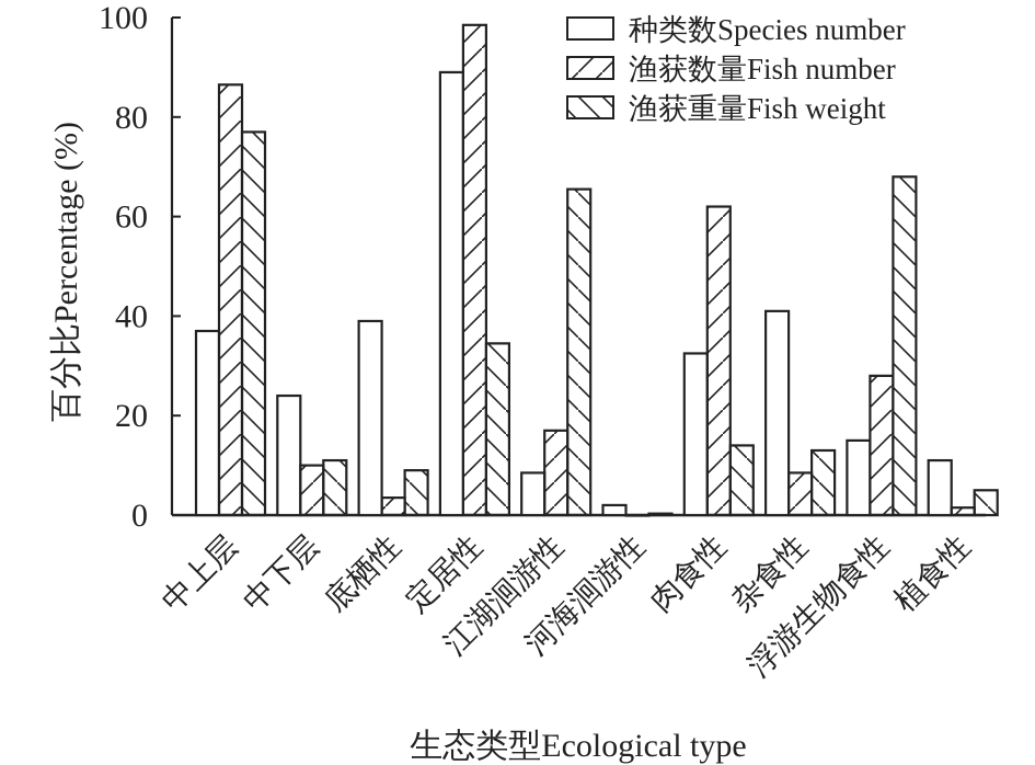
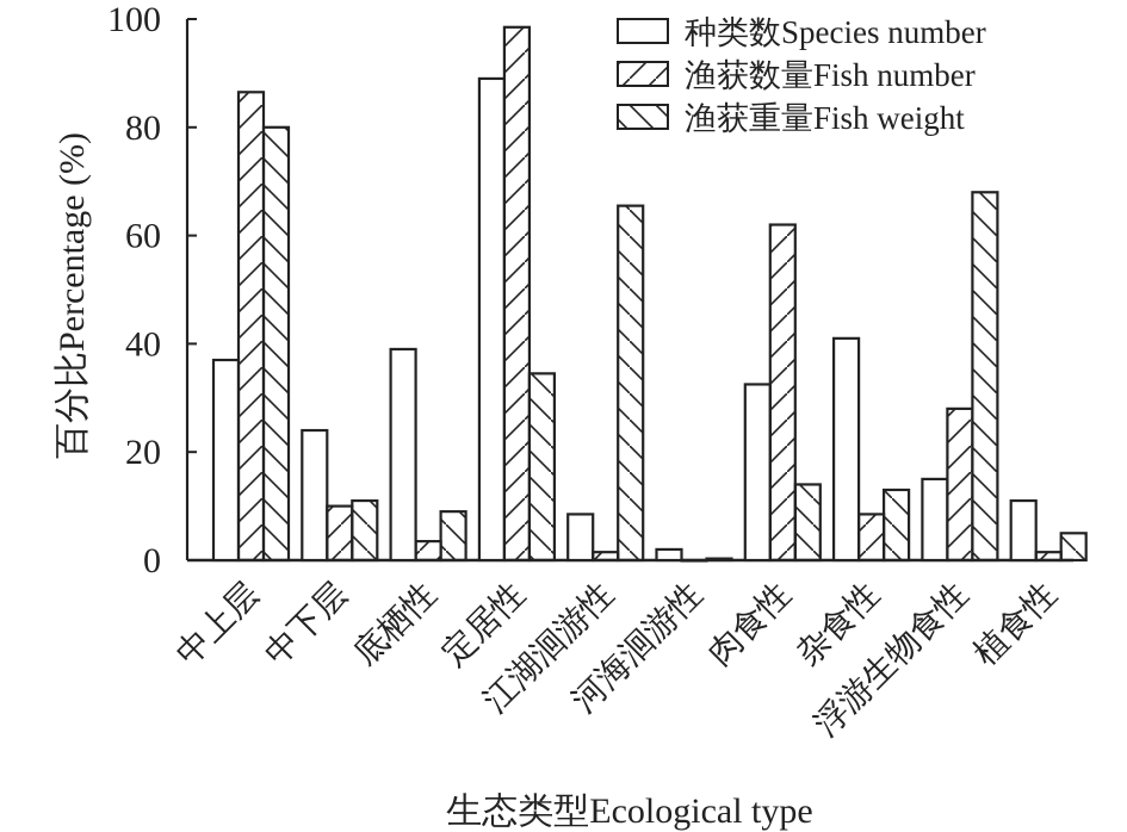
渔获重量Fish weight/中上层: 77 -> 80
渔获数量Fish number/江湖洄游性: 17 -> 2
